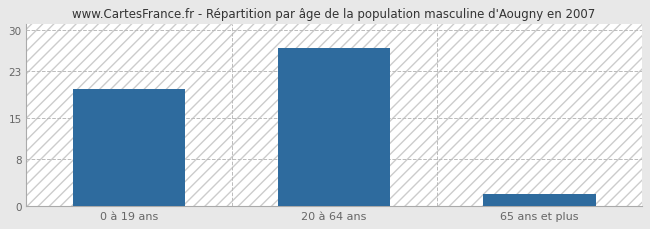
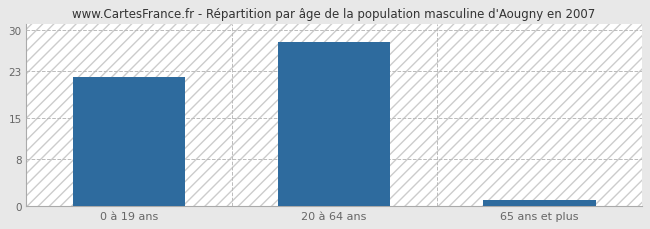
0 à 19 ans: 20 -> 22
20 à 64 ans: 27 -> 28
65 ans et plus: 2 -> 1
